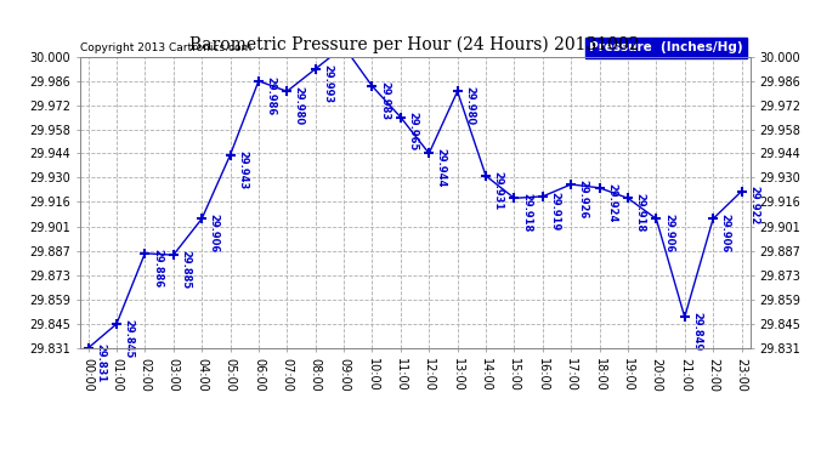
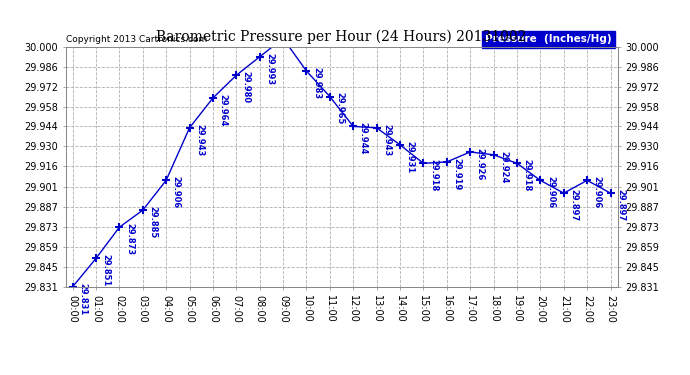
01:00: 29.845 -> 29.851
02:00: 29.886 -> 29.873
06:00: 29.986 -> 29.964
13:00: 29.980 -> 29.943
21:00: 29.849 -> 29.897
23:00: 29.922 -> 29.897
